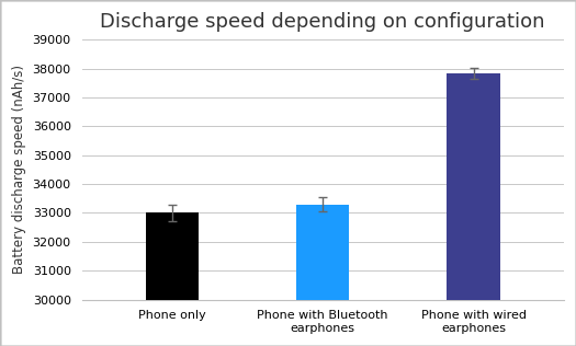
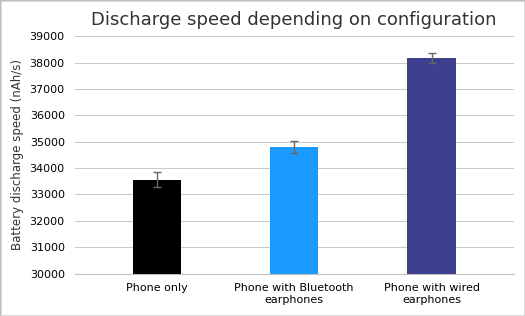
Phone only: 33000 -> 33560
Phone with Bluetooth earphones: 33300 -> 34800
Phone with wired earphones: 37850 -> 38180
